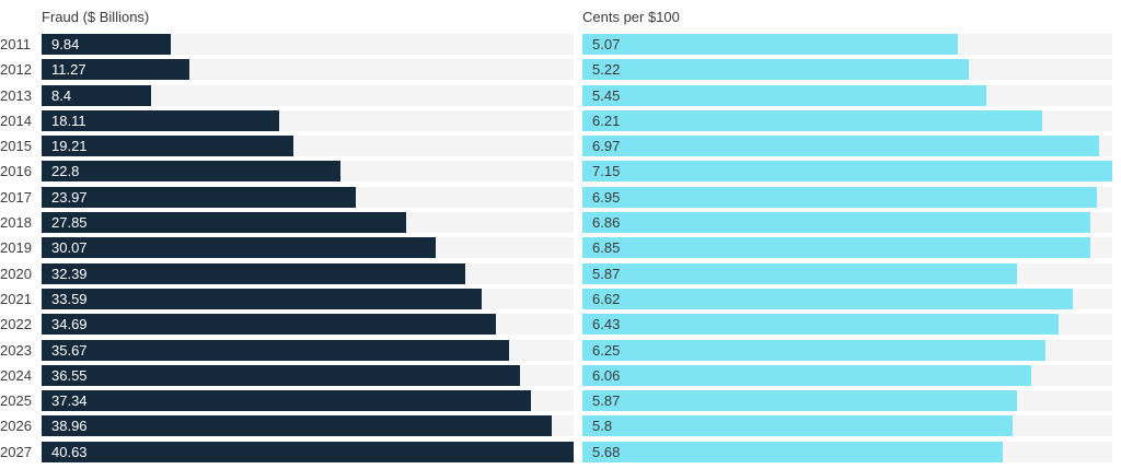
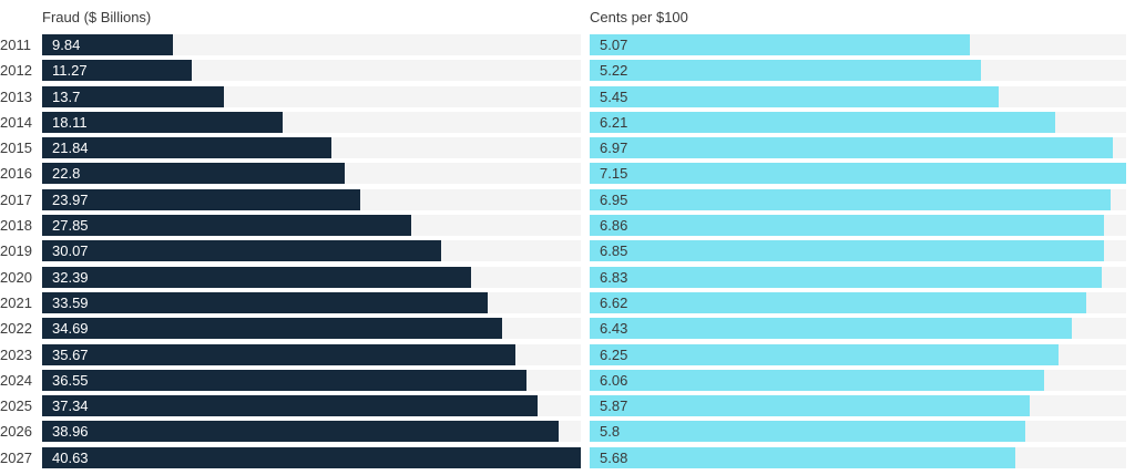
Fraud ($ Billions)/2013: 8.4 -> 13.7
Fraud ($ Billions)/2015: 19.21 -> 21.84
Cents per $100/2020: 5.87 -> 6.83
